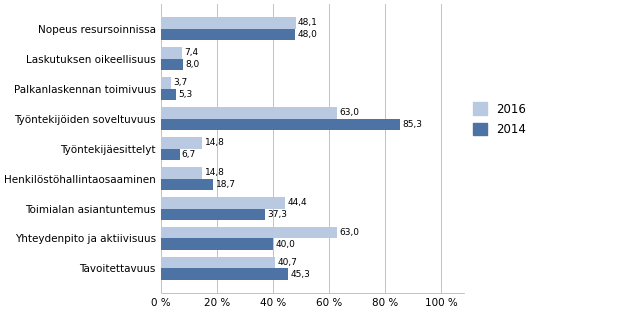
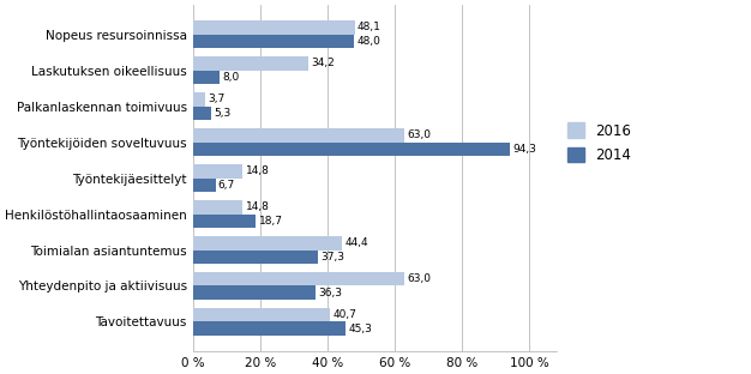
2016/Laskutuksen oikeellisuus: 7,4 -> 34,2
2014/Työntekijöiden soveltuvuus: 85,3 -> 94,3
2014/Yhteydenpito ja aktiivisuus: 40,0 -> 36,3
